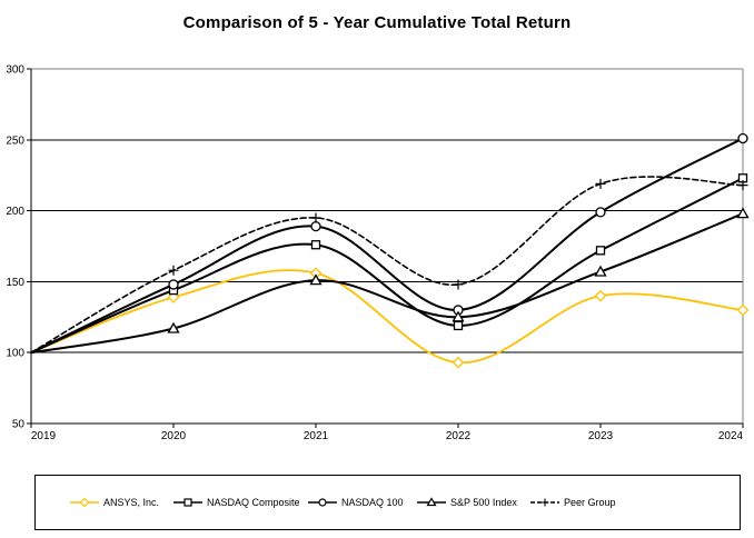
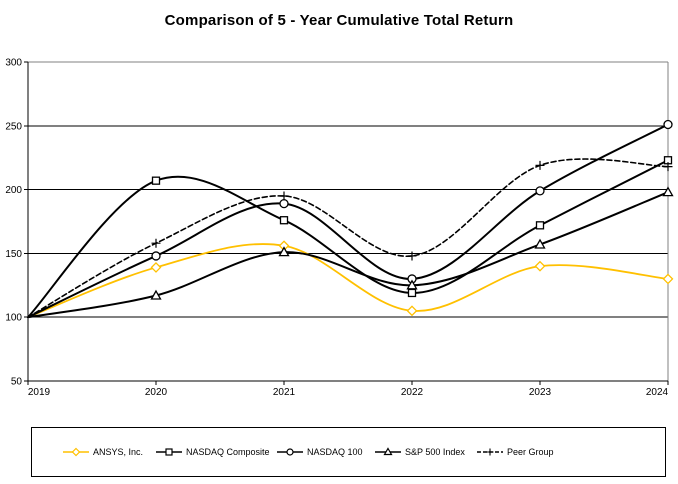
NASDAQ Composite/2020: 144 -> 207
ANSYS, Inc./2022: 93 -> 105
